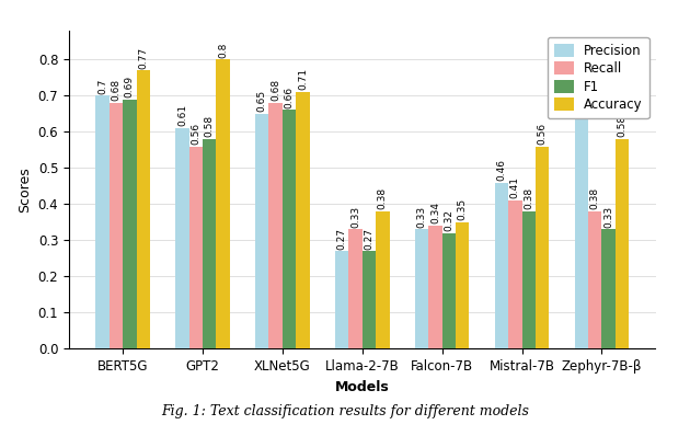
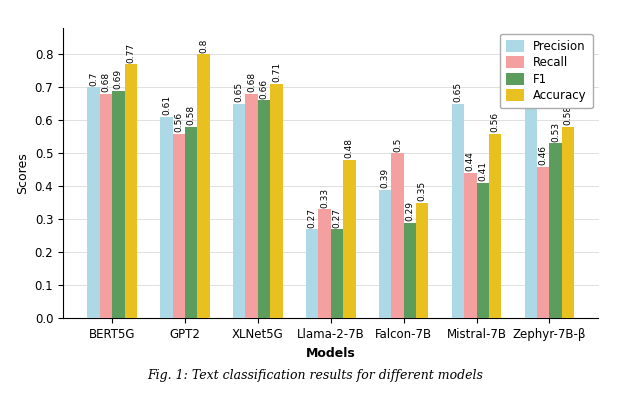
Accuracy/Llama-2-7B: 0.38 -> 0.48
Precision/Falcon-7B: 0.33 -> 0.39
Recall/Falcon-7B: 0.34 -> 0.5
F1/Falcon-7B: 0.32 -> 0.29
Precision/Mistral-7B: 0.46 -> 0.65
Recall/Mistral-7B: 0.41 -> 0.44
F1/Mistral-7B: 0.38 -> 0.41
Recall/Zephyr-7B-β: 0.38 -> 0.46
F1/Zephyr-7B-β: 0.33 -> 0.53
